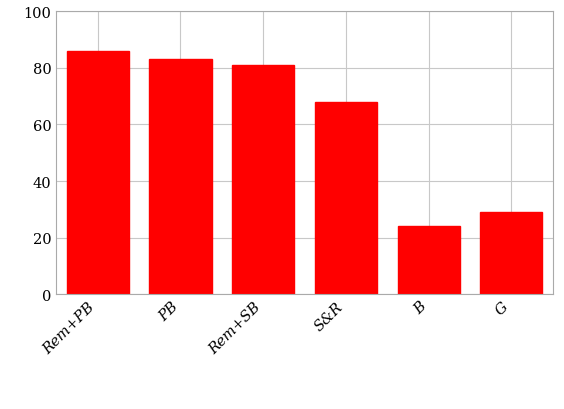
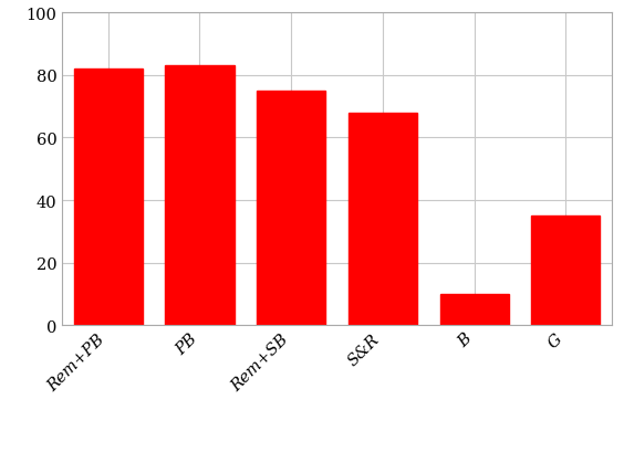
Rem+PB: 86 -> 82
Rem+SB: 81 -> 75
B: 24 -> 10
G: 29 -> 35
